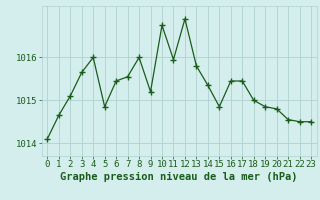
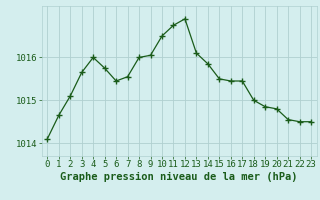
5: 1014.85 -> 1015.75
9: 1015.20 -> 1016.05
10: 1016.75 -> 1016.50
11: 1015.95 -> 1016.75
13: 1015.80 -> 1016.10
14: 1015.35 -> 1015.85
15: 1014.85 -> 1015.50
